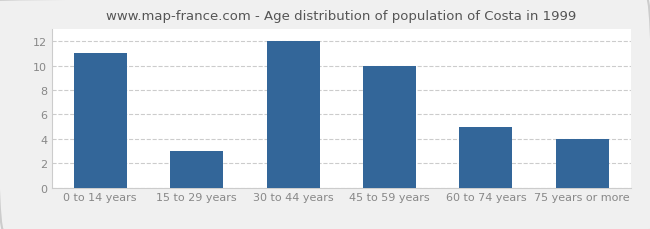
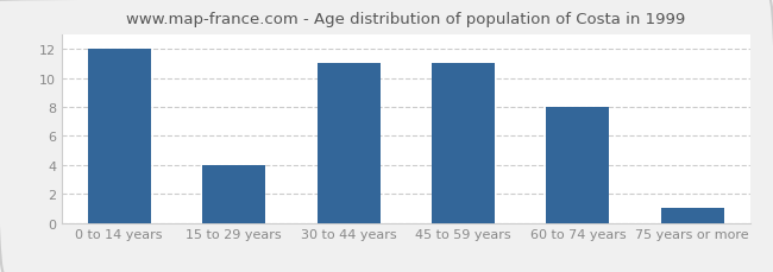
0 to 14 years: 11 -> 12
15 to 29 years: 3 -> 4
30 to 44 years: 12 -> 11
45 to 59 years: 10 -> 11
60 to 74 years: 5 -> 8
75 years or more: 4 -> 1
